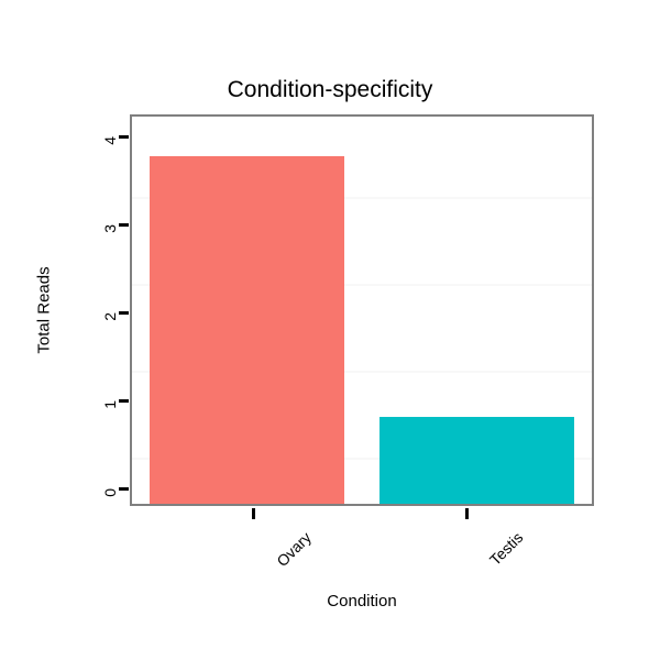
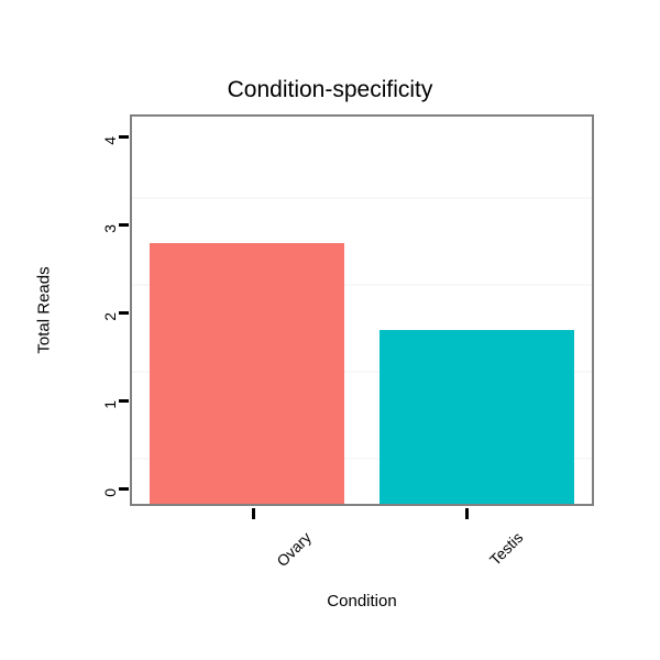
Ovary: 4 -> 3
Testis: 1 -> 2
